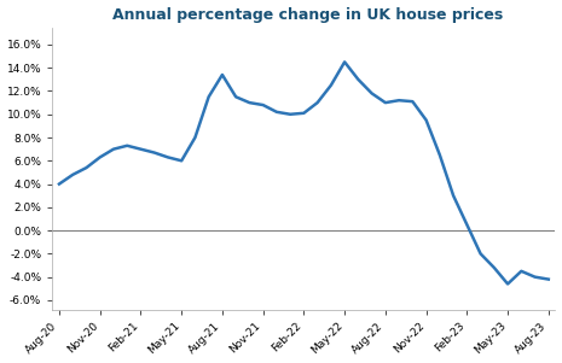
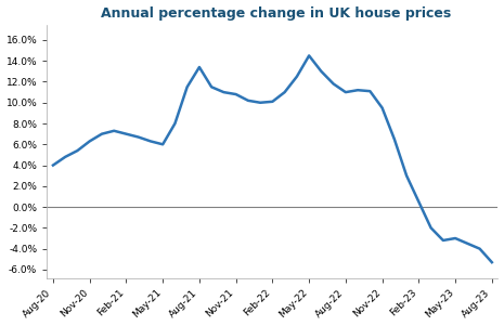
May-23: -4.6% -> -3.0%
Aug-23: -4.2% -> -5.3%
